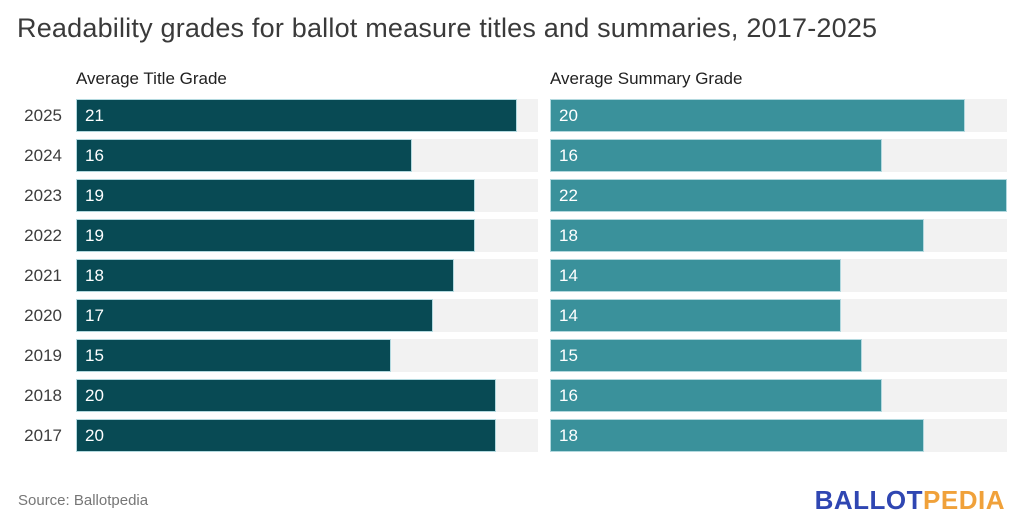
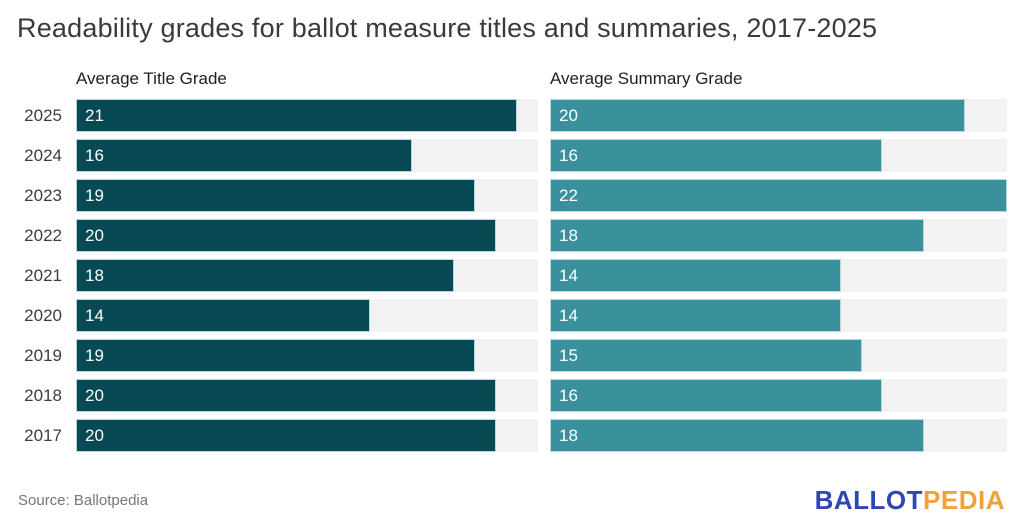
Average Title Grade/2022: 19 -> 20
Average Title Grade/2020: 17 -> 14
Average Title Grade/2019: 15 -> 19
